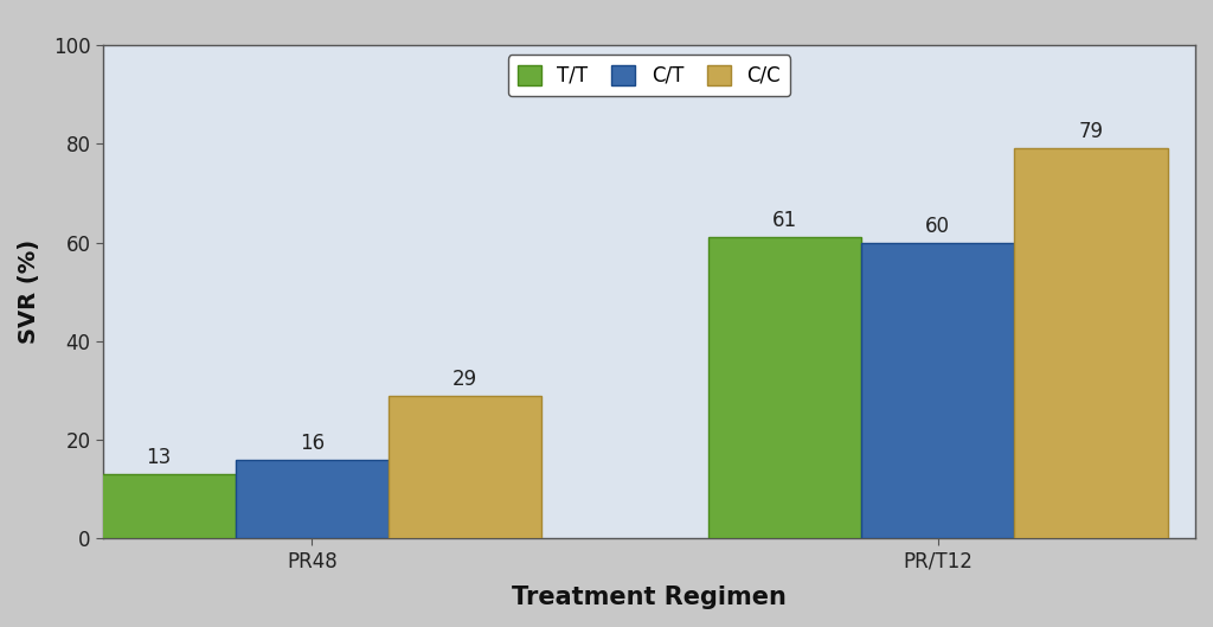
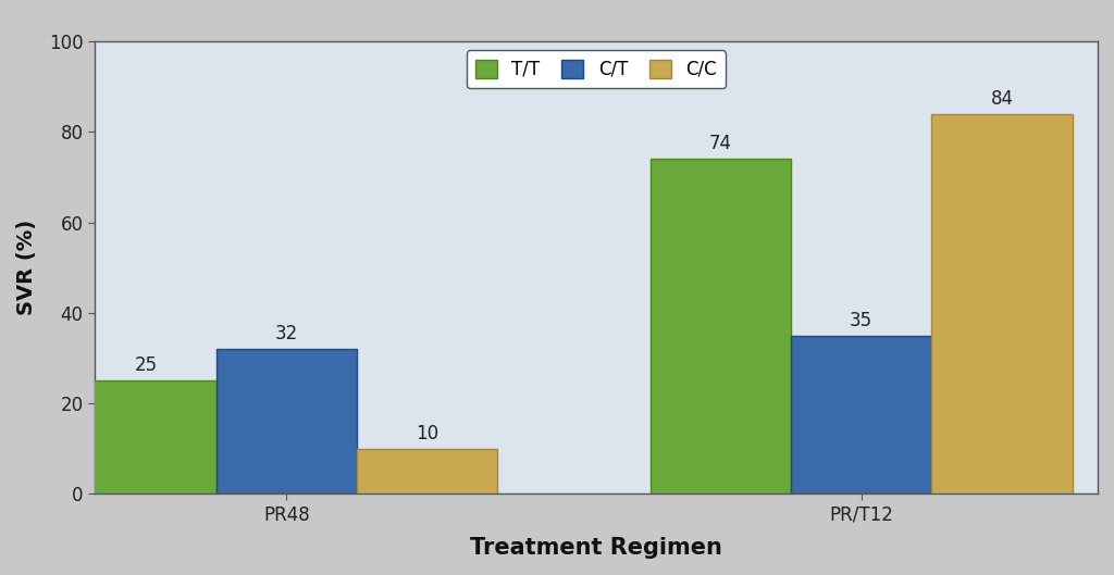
T/T/PR48: 13 -> 25
C/T/PR48: 16 -> 32
C/C/PR48: 29 -> 10
T/T/PR/T12: 61 -> 74
C/T/PR/T12: 60 -> 35
C/C/PR/T12: 79 -> 84
